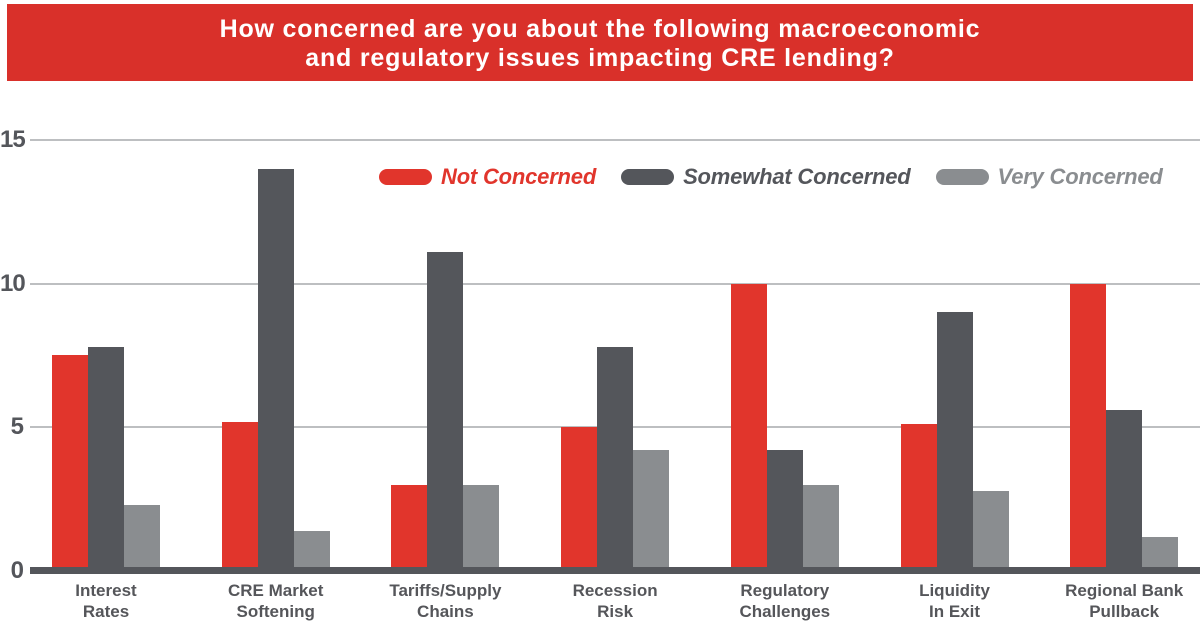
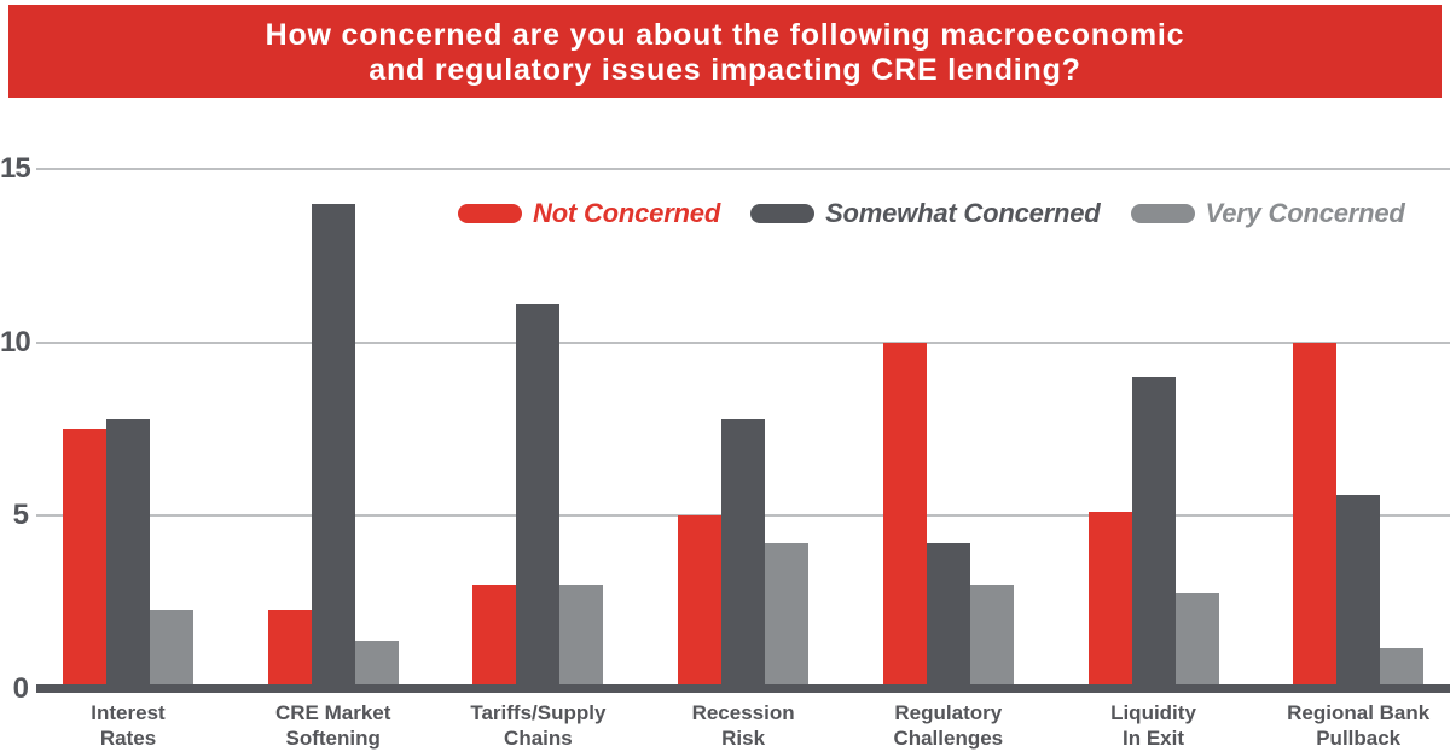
Not Concerned/CRE Market Softening: 5.2 -> 2.3
